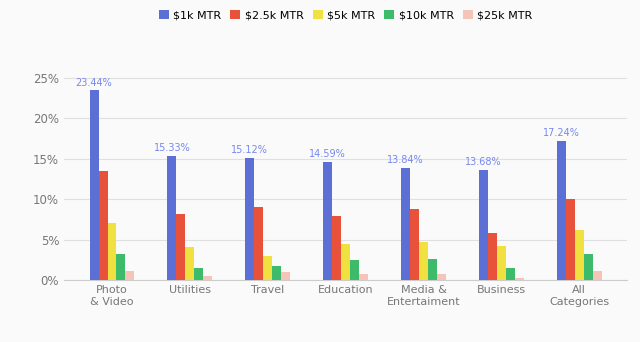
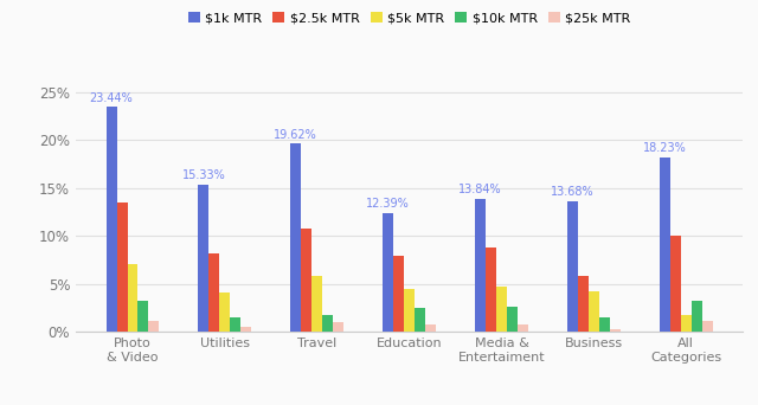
$1k MTR/Travel: 15.12% -> 19.62%
$2.5k MTR/Travel: 9.0% -> 10.8%
$5k MTR/Travel: 3.0% -> 5.8%
$1k MTR/Education: 14.59% -> 12.39%
$1k MTR/All Categories: 17.24% -> 18.23%
$5k MTR/All Categories: 6.2% -> 1.8%
